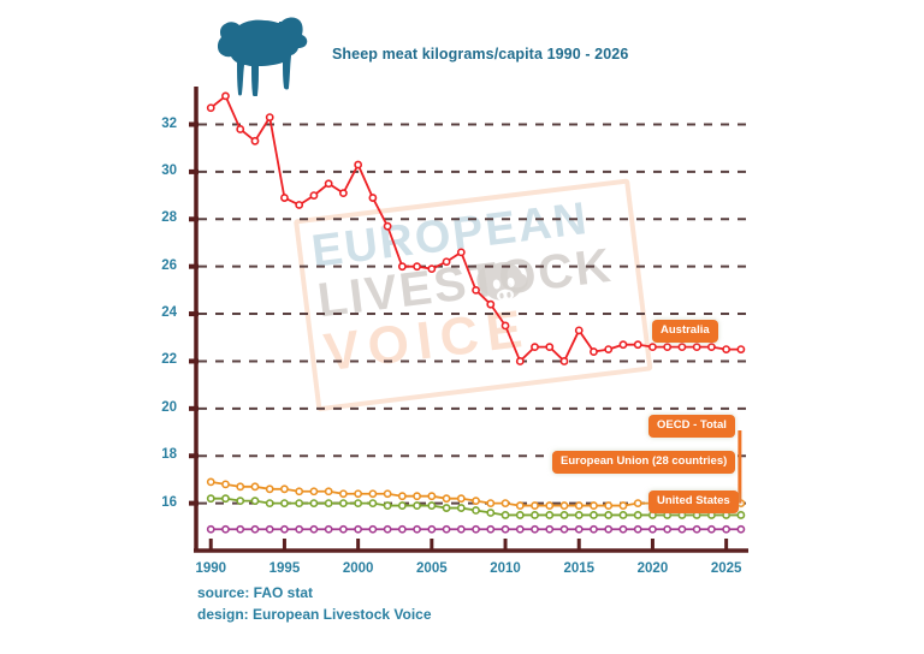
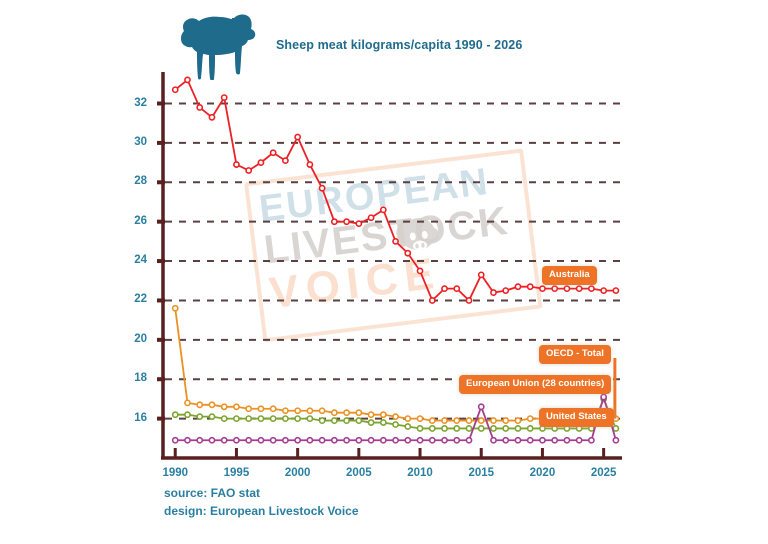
OECD - Total/1990: 16.9 -> 21.6
United States/2015: 14.9 -> 16.6
European Union (28 countries)/2025: 15.5 -> 17.0
United States/2025: 14.9 -> 17.1
